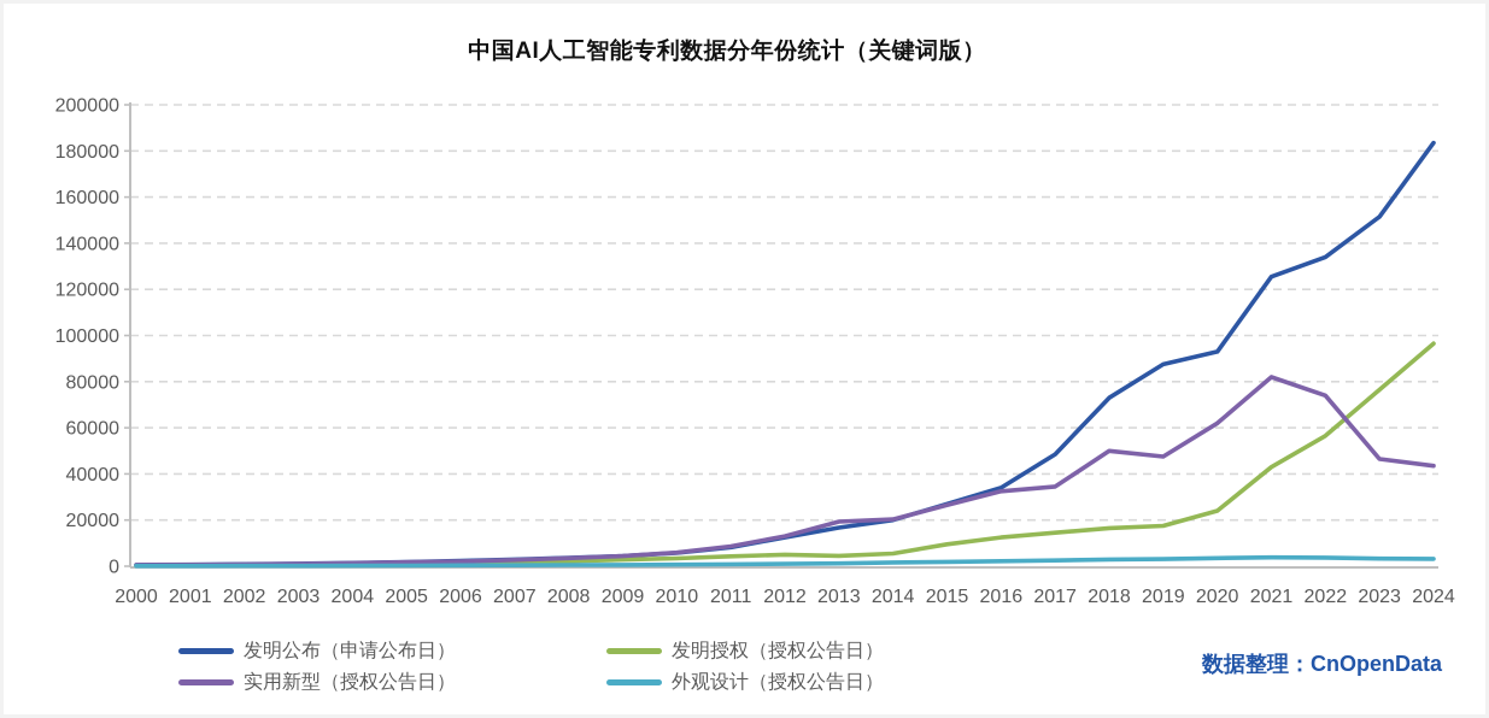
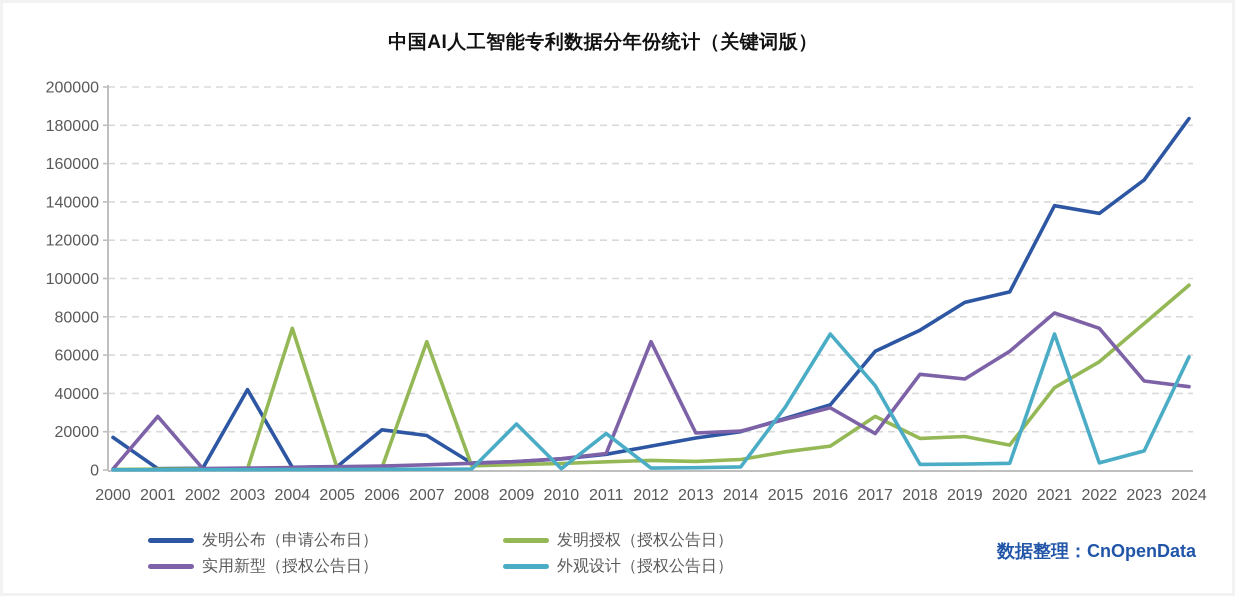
发明公布（申请公布日）/2000: 1000 -> 17000
实用新型（授权公告日）/2001: 1000 -> 28000
发明公布（申请公布日）/2003: 1000 -> 42000
发明授权（授权公告日）/2004: 1000 -> 74000
发明公布（申请公布日）/2006: 2000 -> 21000
发明公布（申请公布日）/2007: 3000 -> 18000
发明授权（授权公告日）/2007: 2000 -> 67000
外观设计（授权公告日）/2009: 1000 -> 24000
外观设计（授权公告日）/2011: 1000 -> 19000
实用新型（授权公告日）/2012: 13000 -> 67000
外观设计（授权公告日）/2015: 2000 -> 33000
外观设计（授权公告日）/2016: 2000 -> 71000
发明公布（申请公布日）/2017: 48000 -> 62000
发明授权（授权公告日）/2017: 14000 -> 28000
实用新型（授权公告日）/2017: 34000 -> 19000
外观设计（授权公告日）/2017: 2000 -> 44000
发明授权（授权公告日）/2020: 24000 -> 13000
发明公布（申请公布日）/2021: 126000 -> 138000
外观设计（授权公告日）/2021: 4000 -> 71000
外观设计（授权公告日）/2023: 3000 -> 10000
外观设计（授权公告日）/2024: 3000 -> 59000
